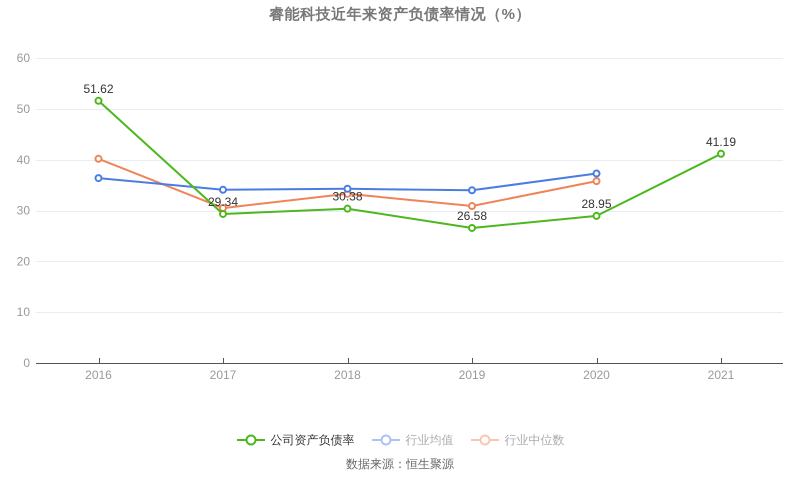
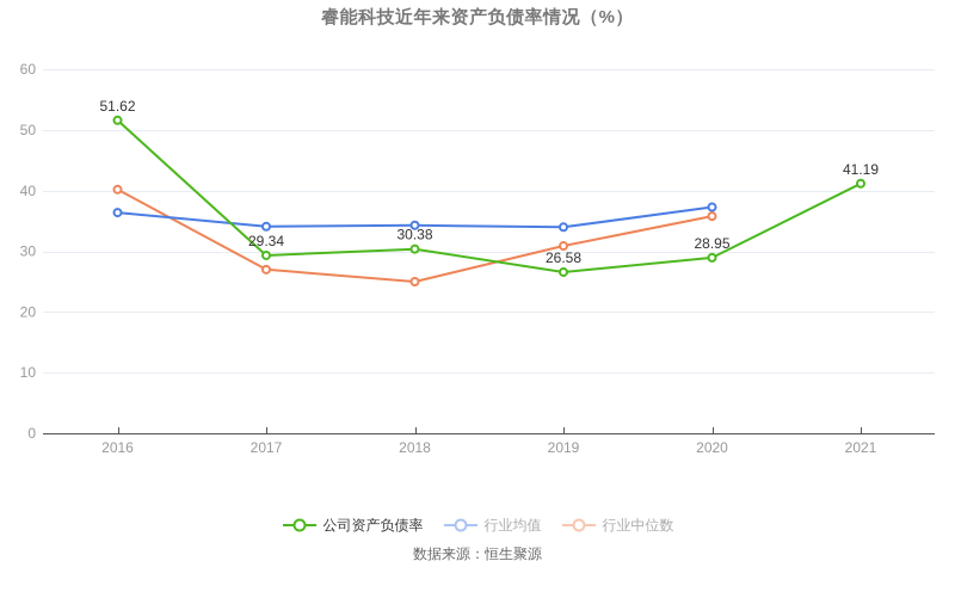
行业中位数/2017: 30 -> 27
行业中位数/2018: 33 -> 25
